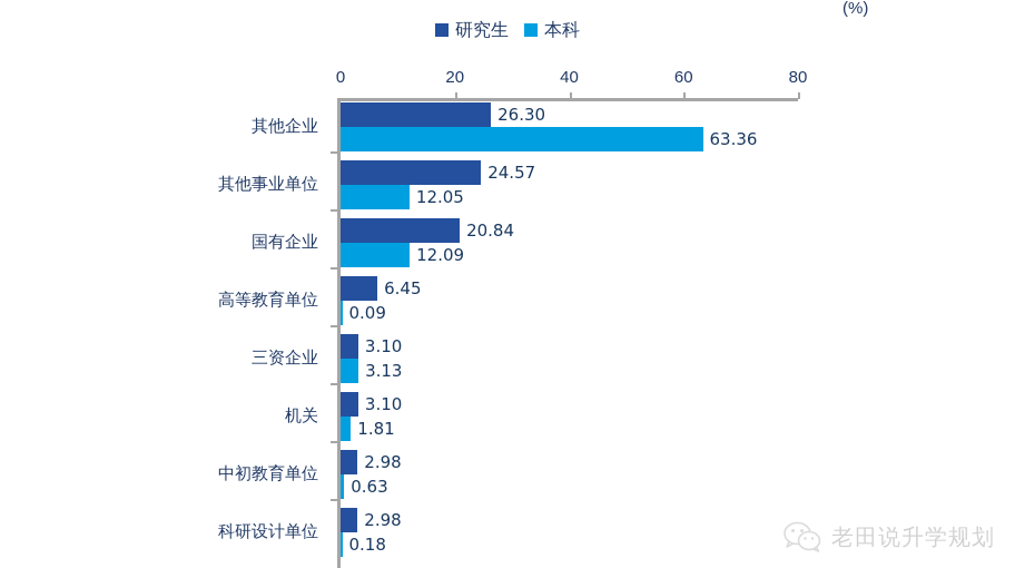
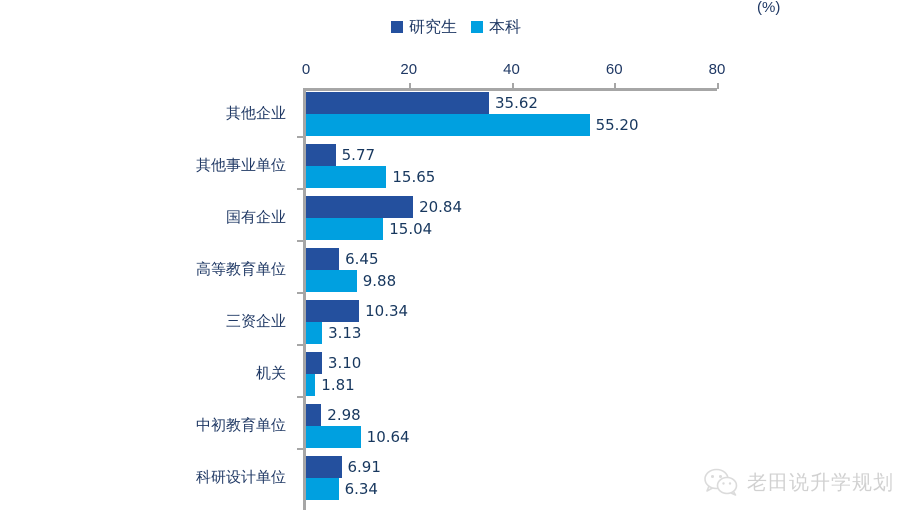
研究生/其他企业: 26.30 -> 35.62
本科/其他企业: 63.36 -> 55.20
研究生/其他事业单位: 24.57 -> 5.77
本科/其他事业单位: 12.05 -> 15.65
本科/国有企业: 12.09 -> 15.04
本科/高等教育单位: 0.09 -> 9.88
研究生/三资企业: 3.10 -> 10.34
本科/中初教育单位: 0.63 -> 10.64
研究生/科研设计单位: 2.98 -> 6.91
本科/科研设计单位: 0.18 -> 6.34
